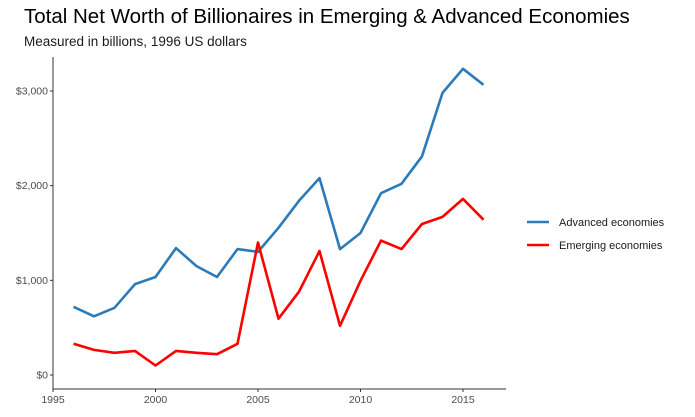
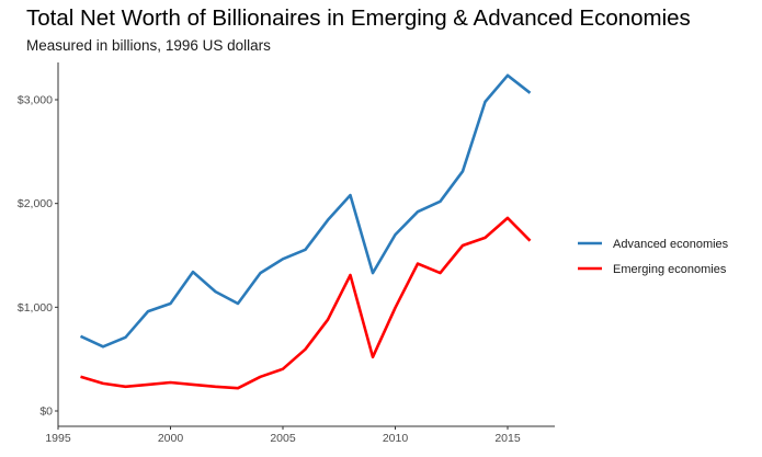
Emerging economies/2000: $100 -> $300
Advanced economies/2005: $1300 -> $1500
Emerging economies/2005: $1400 -> $400
Advanced economies/2010: $1500 -> $1700
